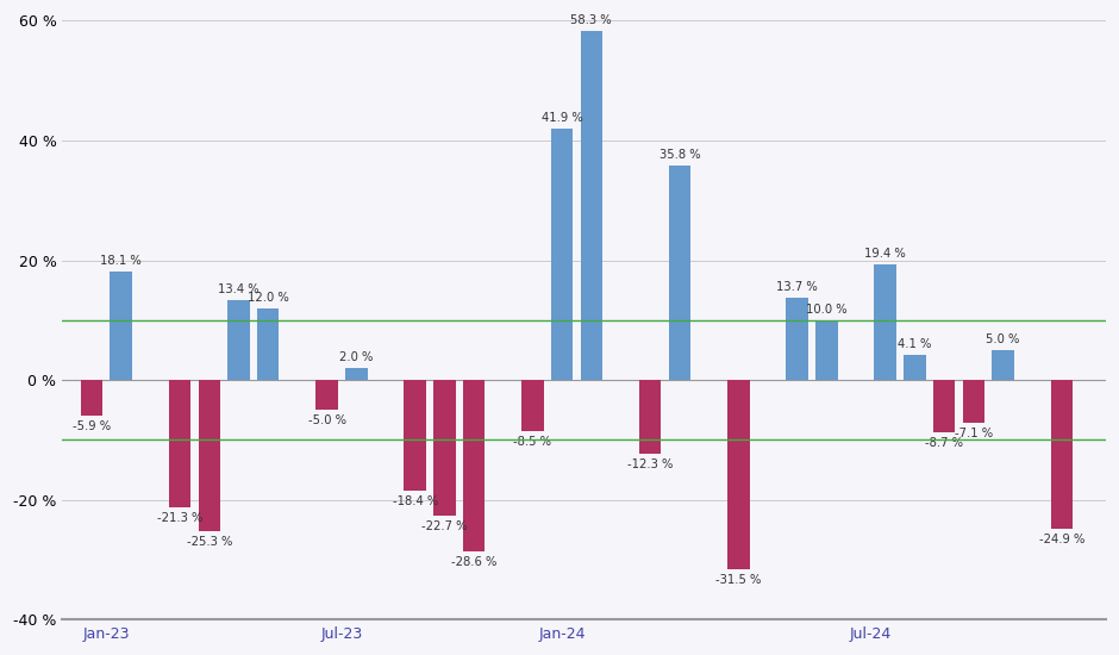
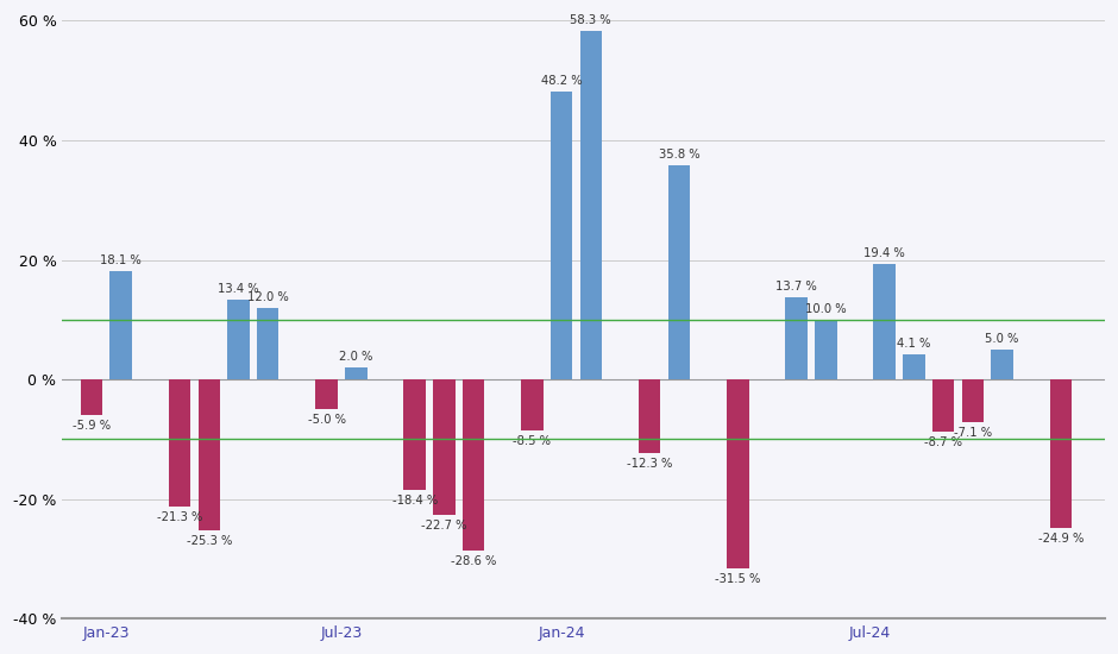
Jan-24: 41.9 -> 48.2
